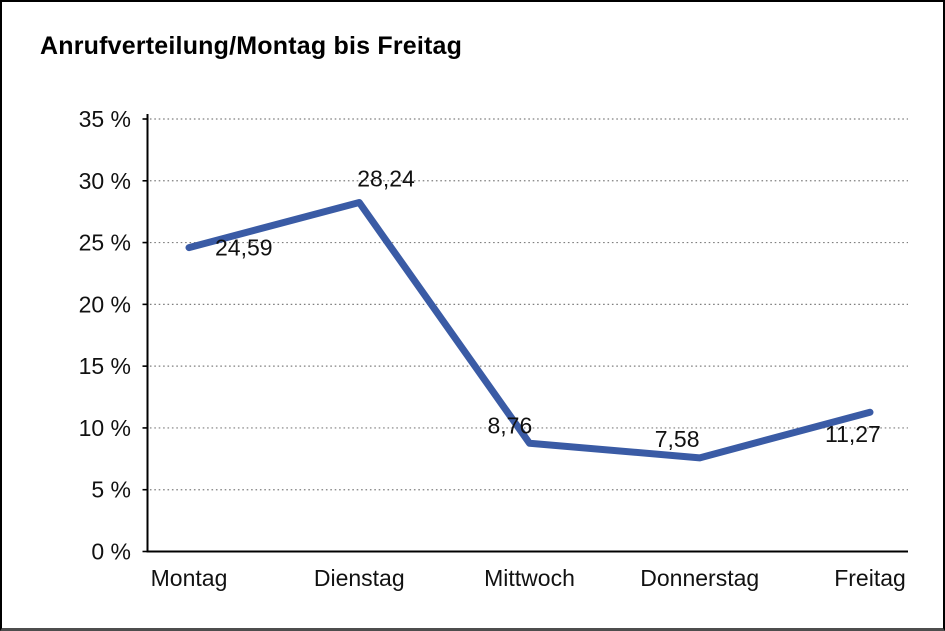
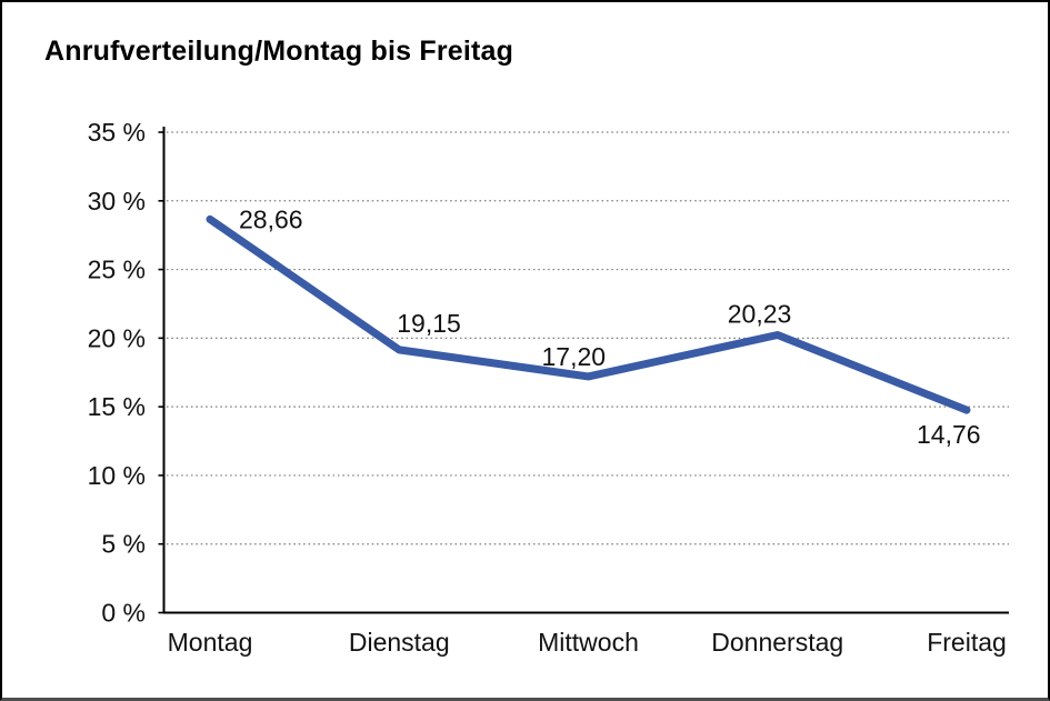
Montag: 24,59 -> 28,66
Dienstag: 28,24 -> 19,15
Mittwoch: 8,76 -> 17,20
Donnerstag: 7,58 -> 20,23
Freitag: 11,27 -> 14,76
